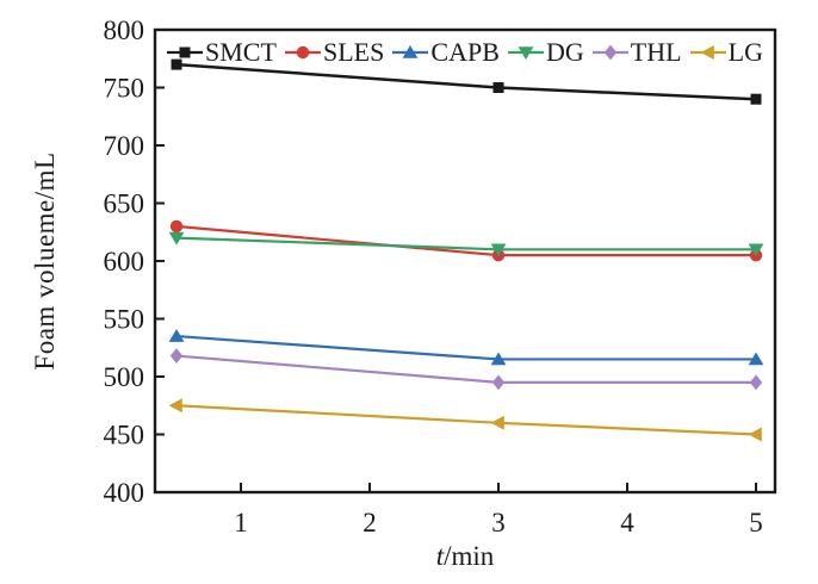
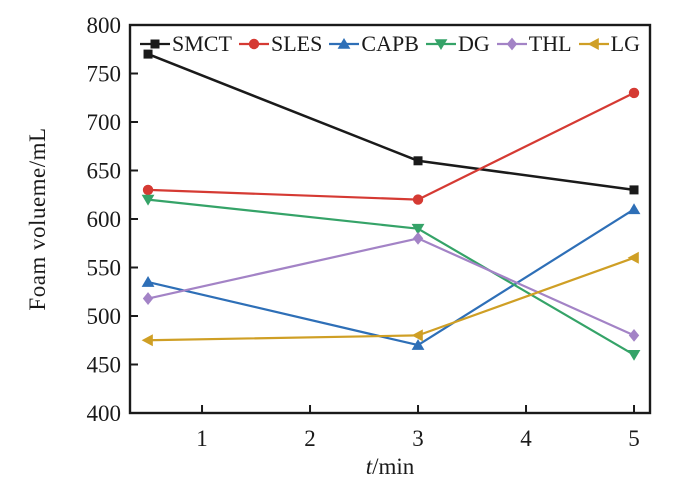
SMCT/3: 750 -> 660
SLES/3: 600 -> 620
CAPB/3: 520 -> 470
DG/3: 610 -> 590
THL/3: 500 -> 580
LG/3: 460 -> 480
SMCT/5: 740 -> 630
SLES/5: 600 -> 730
CAPB/5: 520 -> 610
DG/5: 610 -> 460
THL/5: 500 -> 480
LG/5: 450 -> 560
